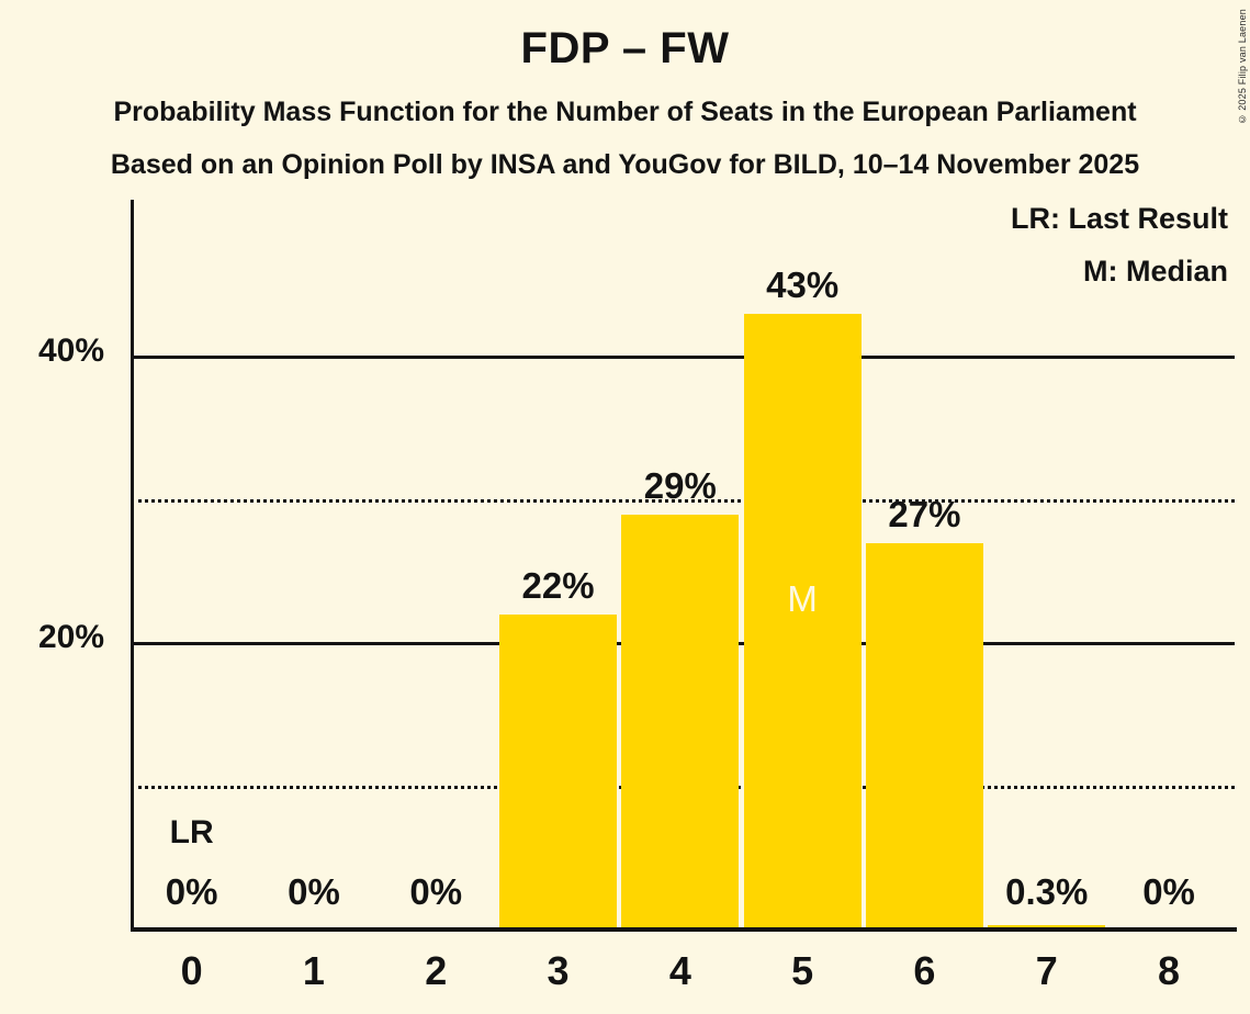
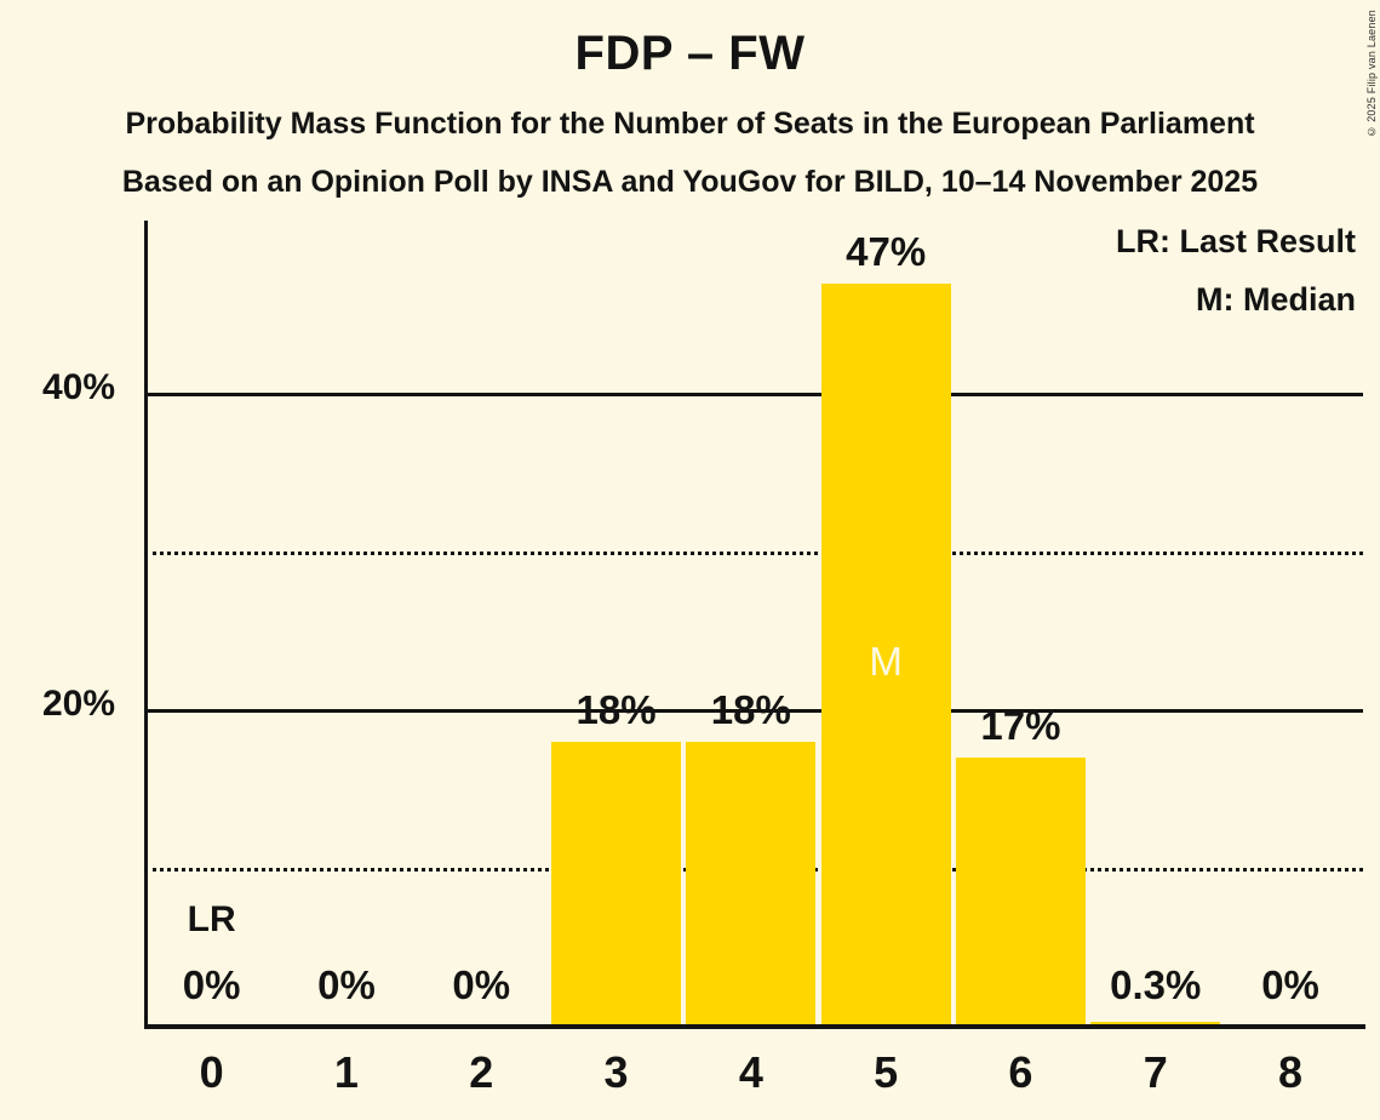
3: 22% -> 18%
4: 29% -> 18%
5: 43% -> 47%
6: 27% -> 17%
